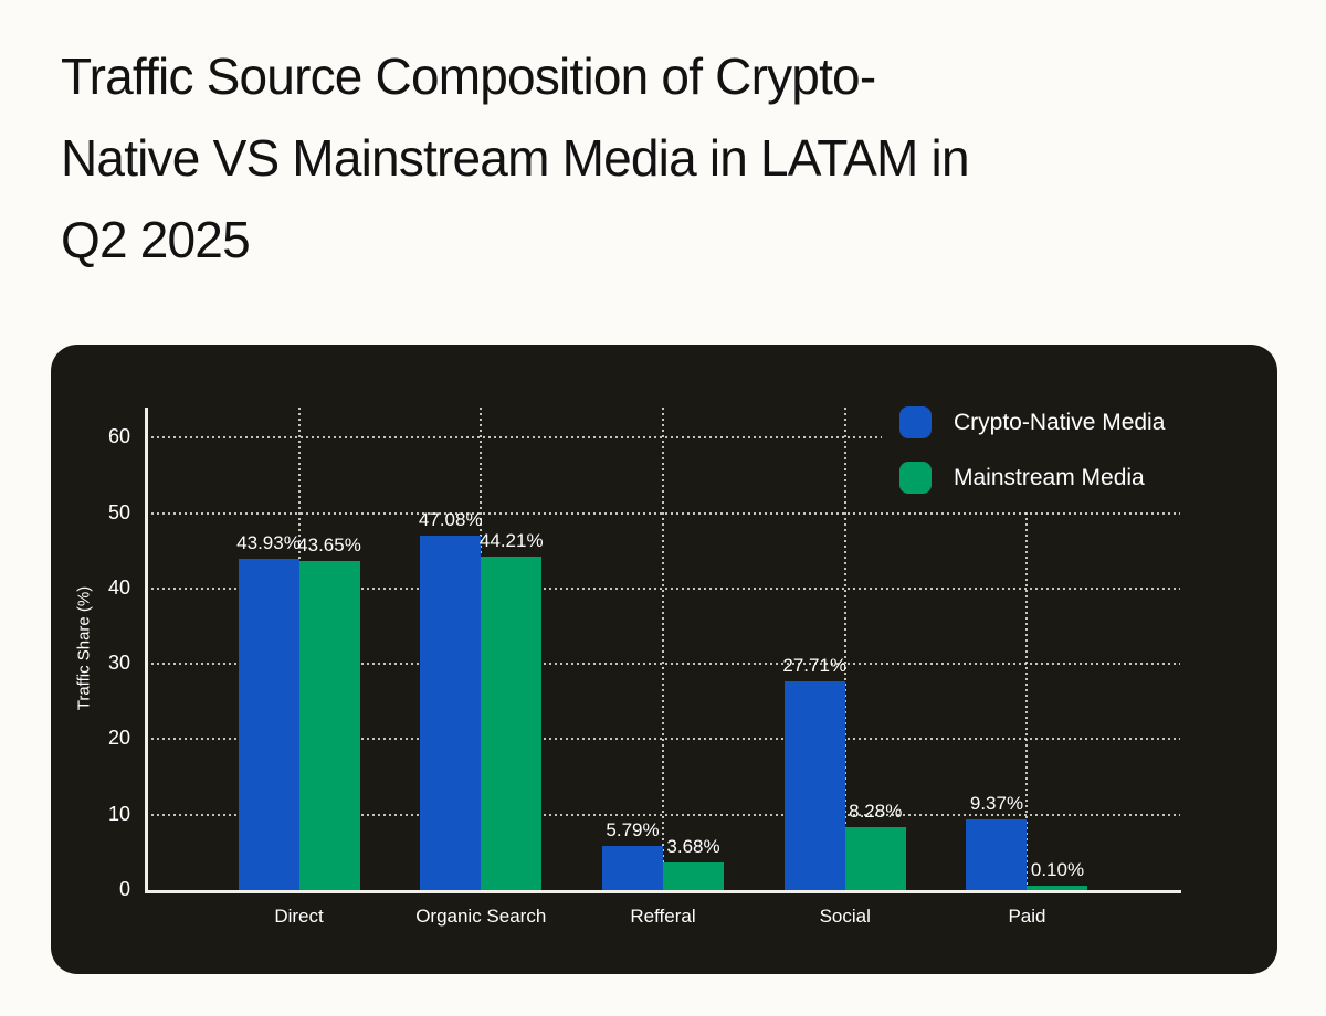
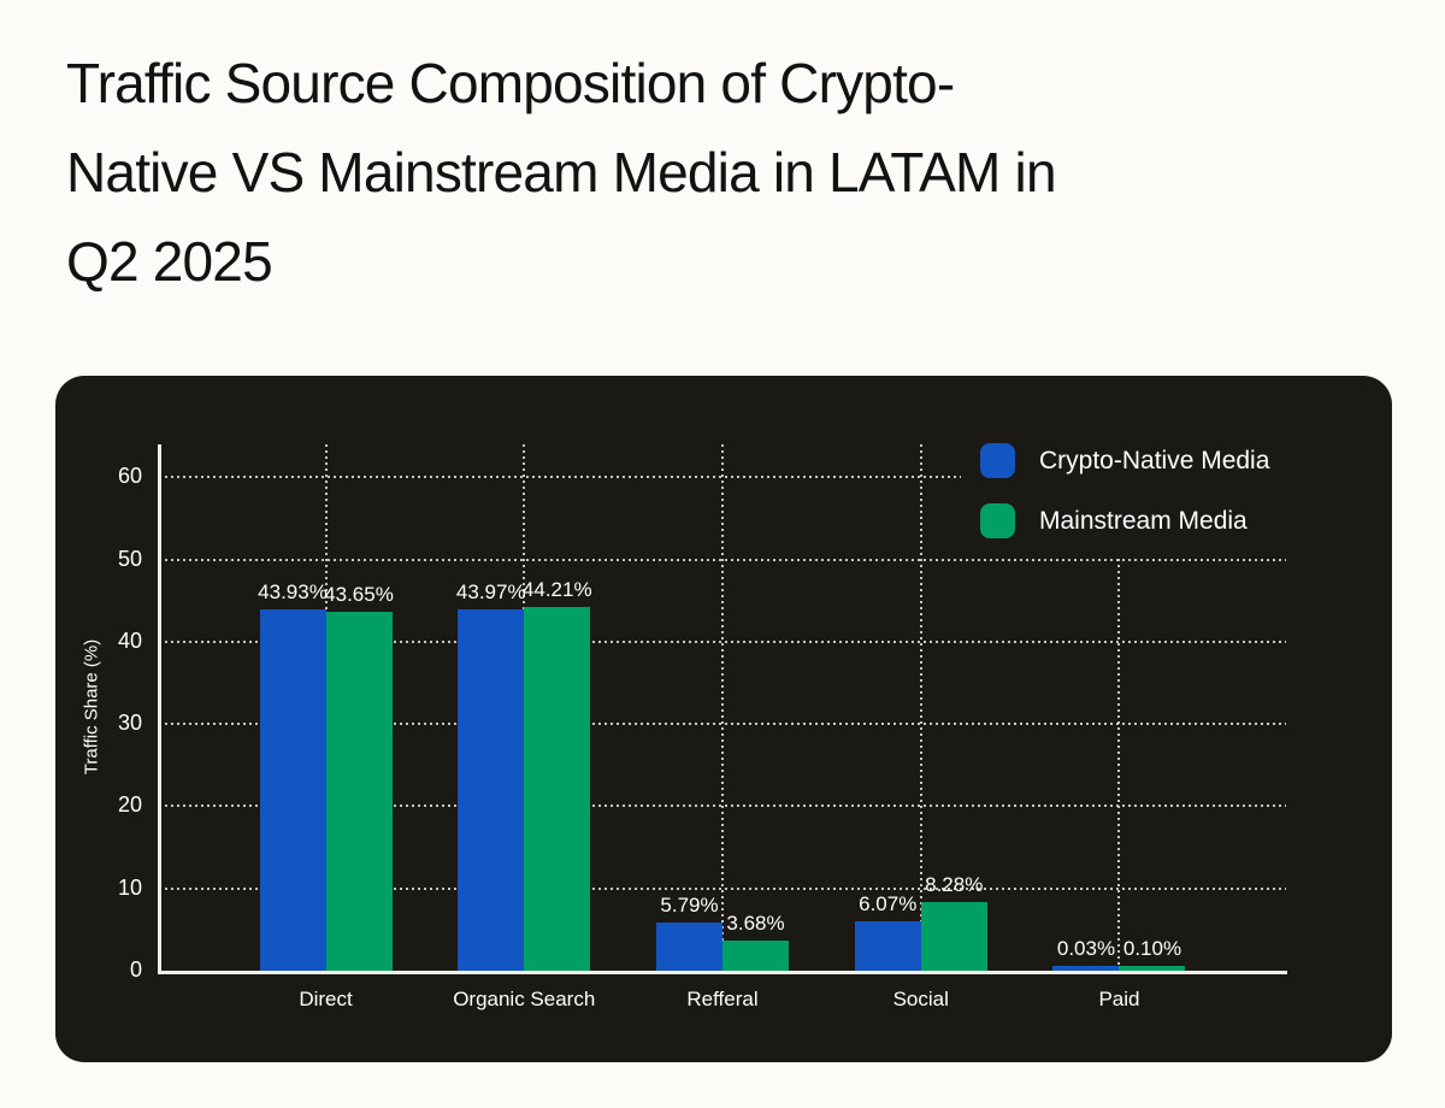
Crypto-Native Media/Organic Search: 47.08% -> 43.97%
Crypto-Native Media/Social: 27.71% -> 6.07%
Crypto-Native Media/Paid: 9.37% -> 0.03%
